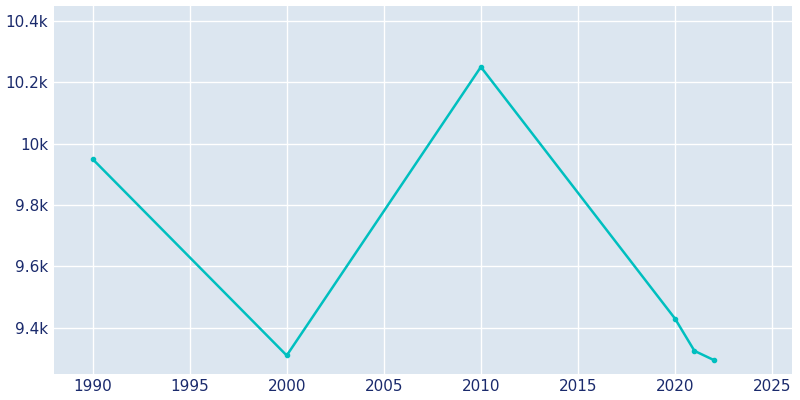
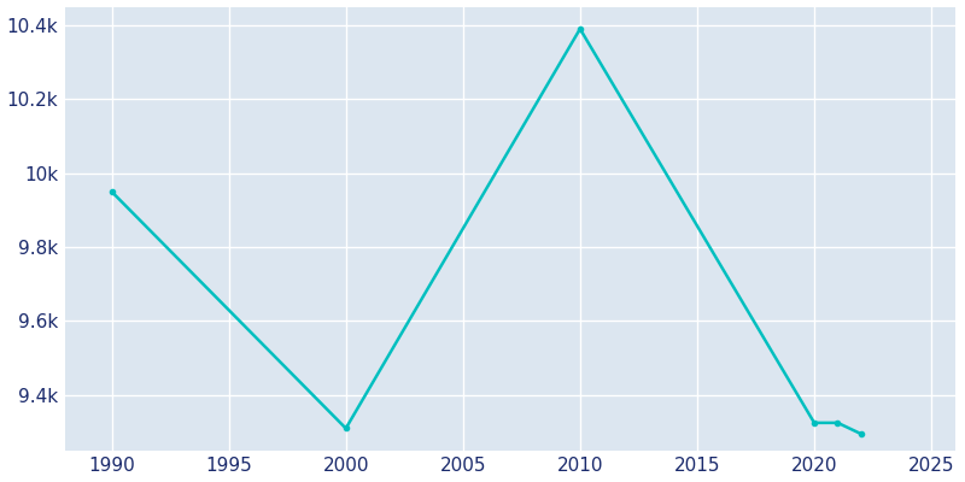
2010: 10.250k -> 10.390k
2020: 9.430k -> 9.325k
